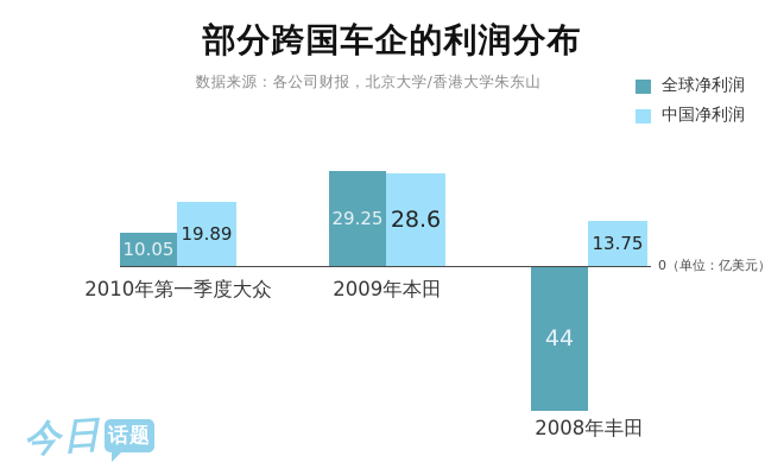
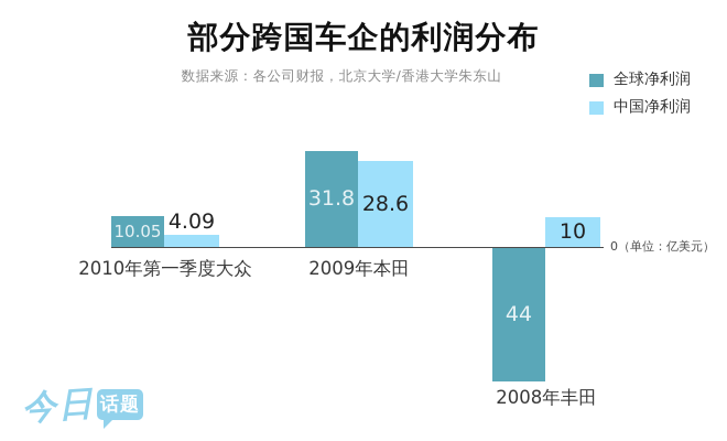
中国净利润/2010年第一季度大众: 19.89 -> 4.09
全球净利润/2009年本田: 29.25 -> 31.8
中国净利润/2008年丰田: 13.75 -> 10
